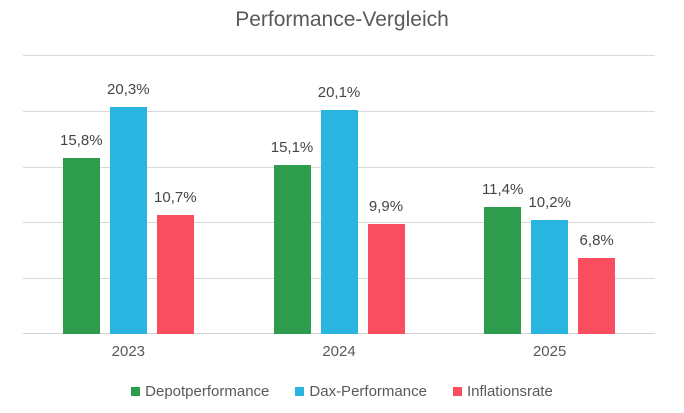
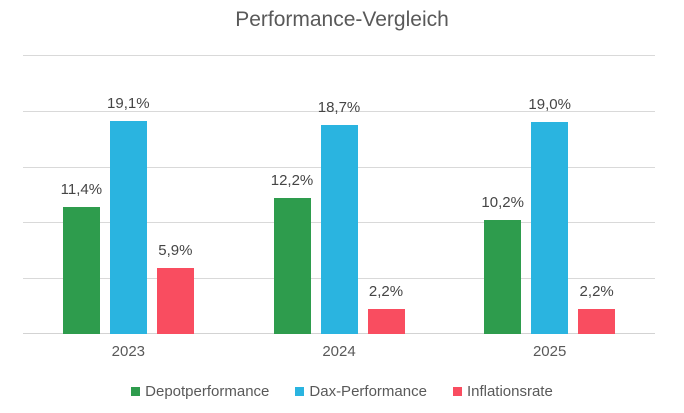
Depotperformance/2023: 15,8% -> 11,4%
Dax-Performance/2023: 20,3% -> 19,1%
Inflationsrate/2023: 10,7% -> 5,9%
Depotperformance/2024: 15,1% -> 12,2%
Dax-Performance/2024: 20,1% -> 18,7%
Inflationsrate/2024: 9,9% -> 2,2%
Depotperformance/2025: 11,4% -> 10,2%
Dax-Performance/2025: 10,2% -> 19,0%
Inflationsrate/2025: 6,8% -> 2,2%
